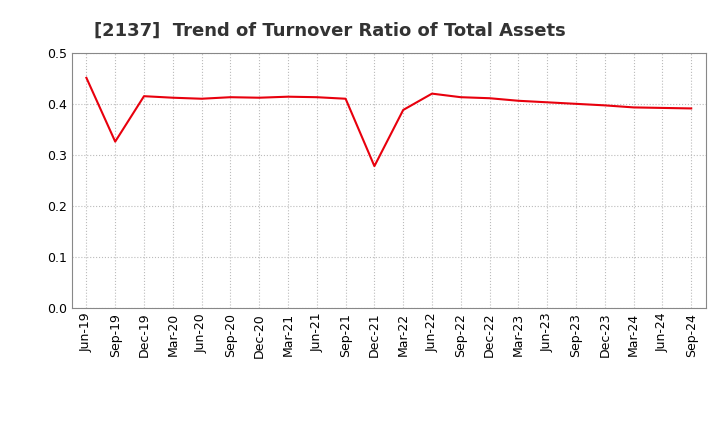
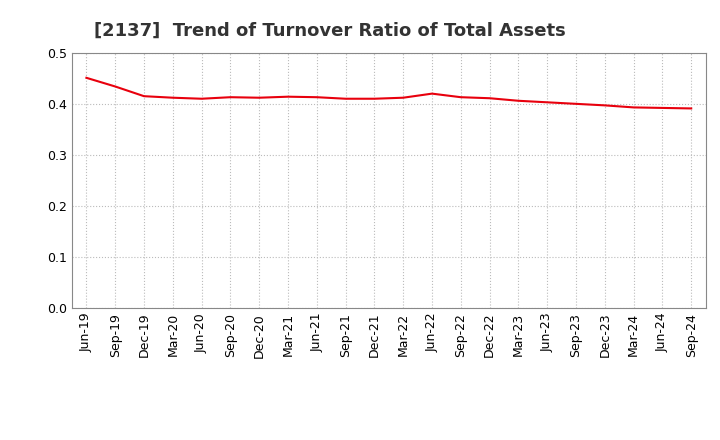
Sep-19: 0.326 -> 0.434
Dec-21: 0.278 -> 0.410
Mar-22: 0.388 -> 0.412
